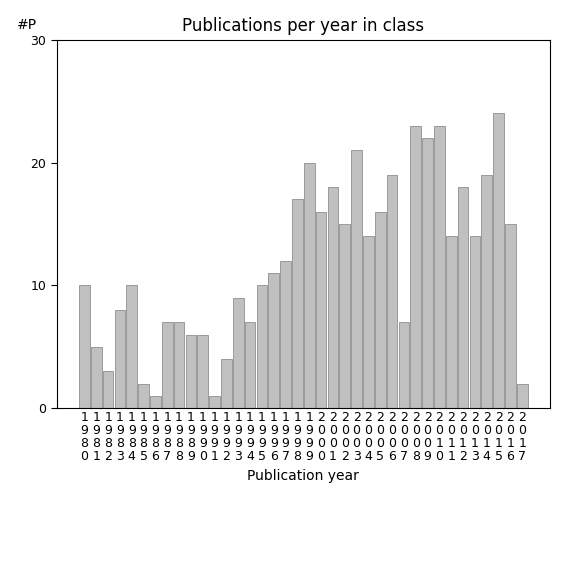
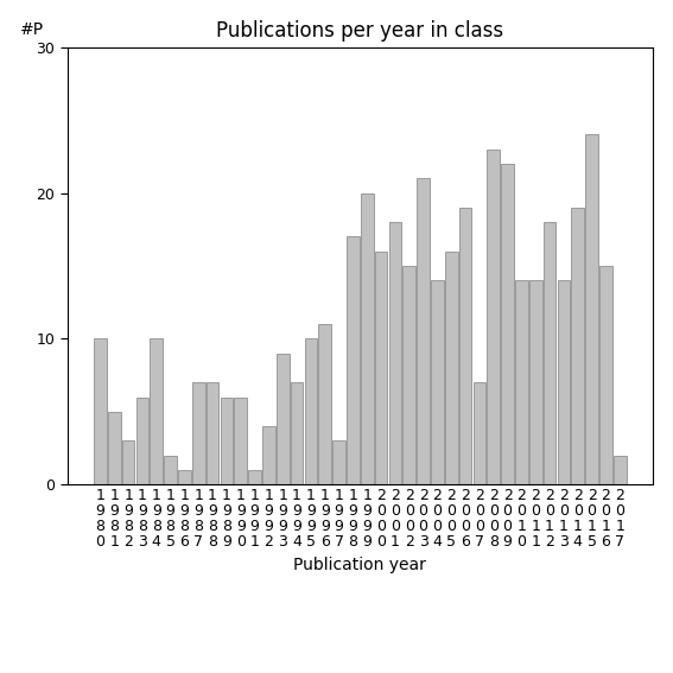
1 9 8 3: 8 -> 6
1 9 9 7: 12 -> 3
2 0 1 0: 23 -> 14
